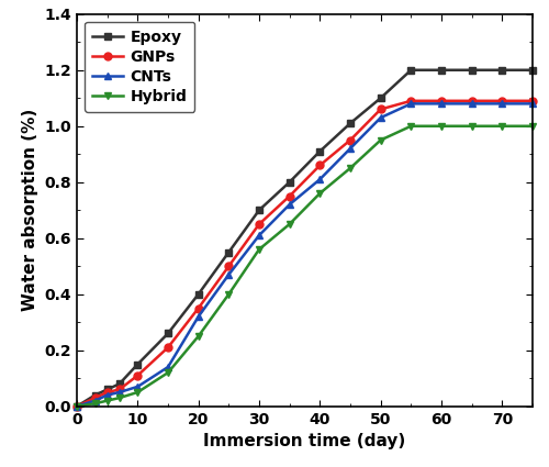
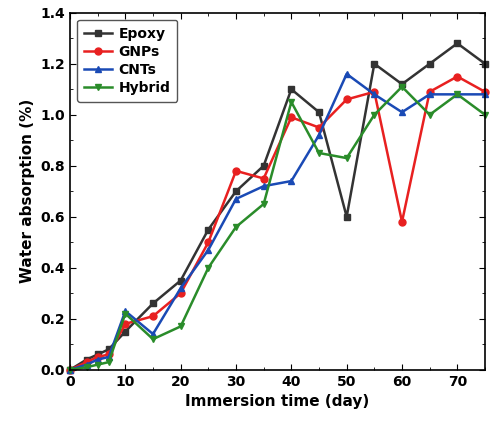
GNPs/10: 0.11 -> 0.18
CNTs/10: 0.07 -> 0.23
Hybrid/10: 0.05 -> 0.22
Epoxy/20: 0.40 -> 0.35
GNPs/20: 0.35 -> 0.30
Hybrid/20: 0.25 -> 0.17
GNPs/30: 0.65 -> 0.78
CNTs/30: 0.61 -> 0.67
Epoxy/40: 0.91 -> 1.10
GNPs/40: 0.86 -> 0.99
CNTs/40: 0.81 -> 0.74
Hybrid/40: 0.76 -> 1.05
Epoxy/50: 1.10 -> 0.60
CNTs/50: 1.03 -> 1.16
Hybrid/50: 0.95 -> 0.83
Epoxy/60: 1.20 -> 1.12
GNPs/60: 1.09 -> 0.58
CNTs/60: 1.08 -> 1.01
Hybrid/60: 1.00 -> 1.11
Epoxy/70: 1.20 -> 1.28
GNPs/70: 1.09 -> 1.15
Hybrid/70: 1.00 -> 1.08
